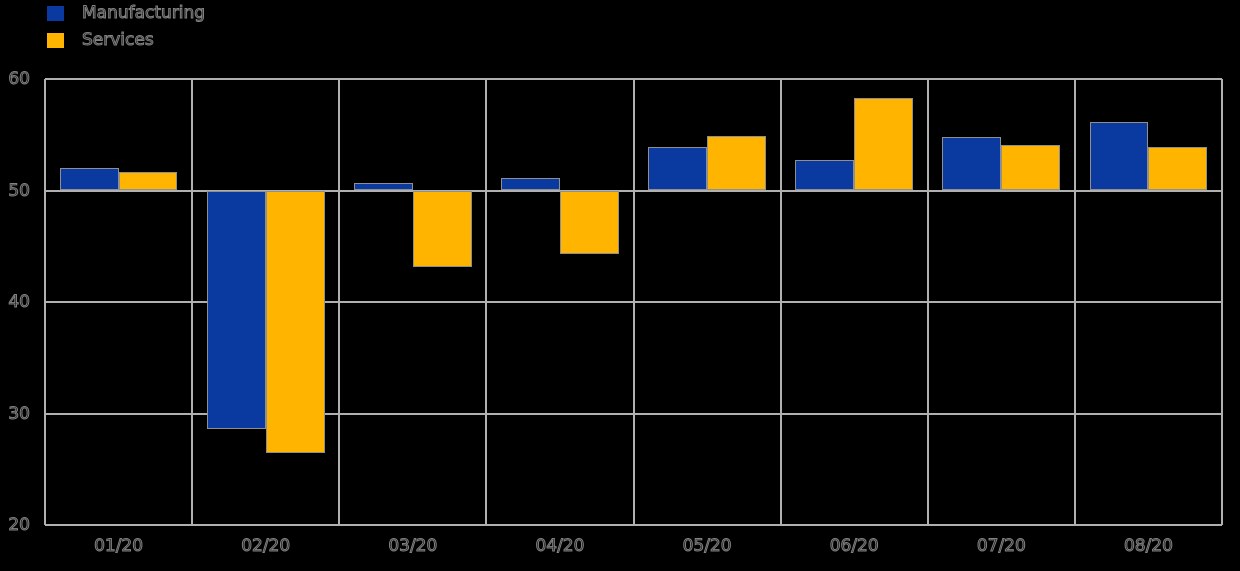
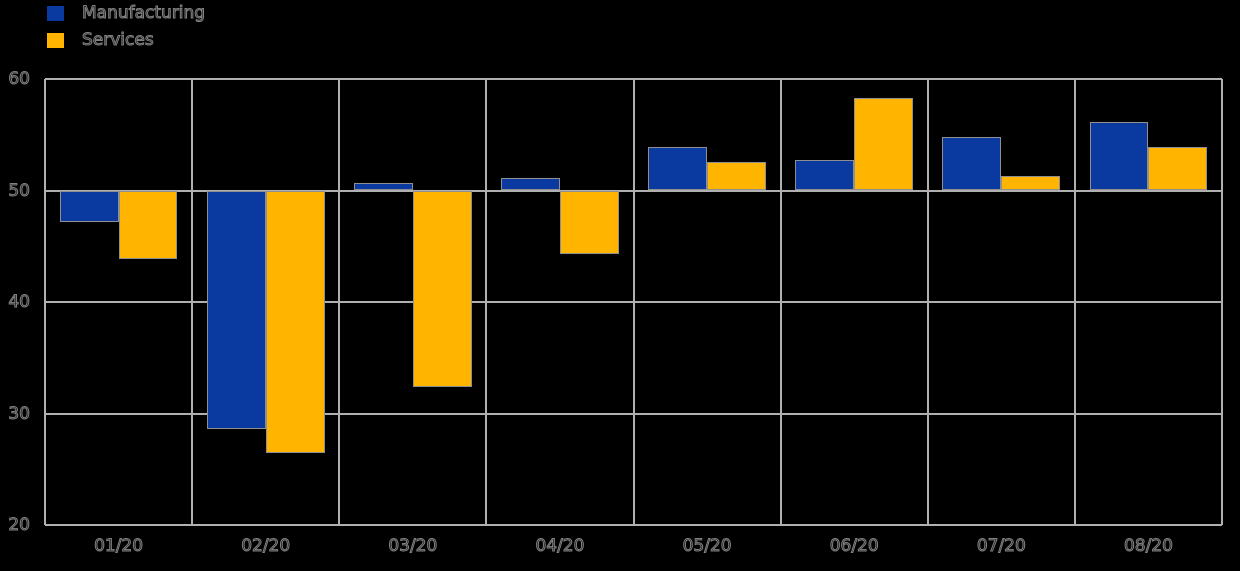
Manufacturing/01/20: 52.0 -> 47.2
Services/01/20: 51.7 -> 43.9
Services/03/20: 43.1 -> 32.4
Services/05/20: 54.9 -> 52.6
Services/07/20: 54.1 -> 51.3
